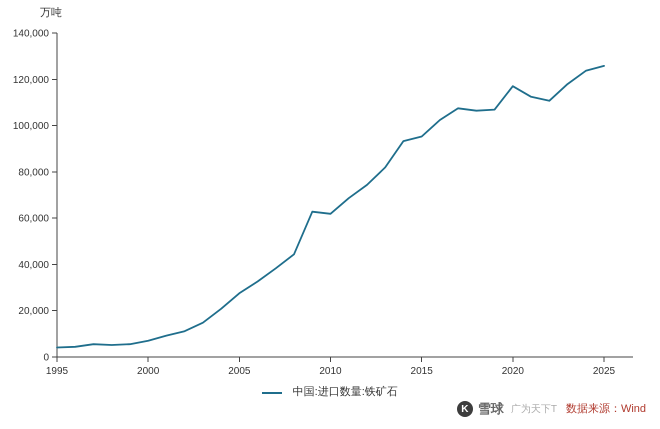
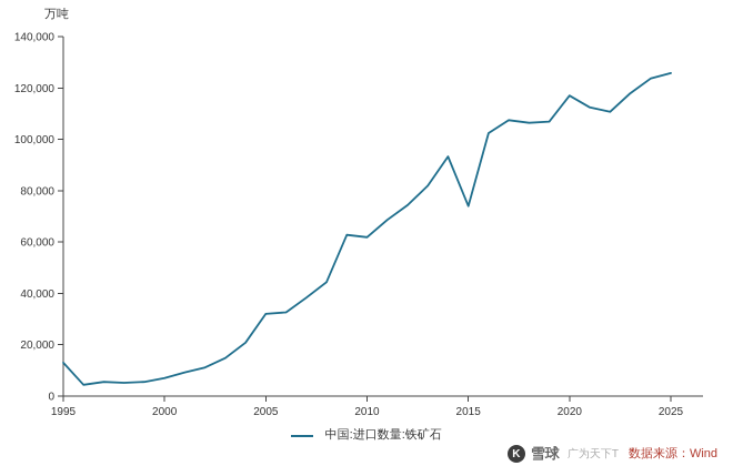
1995: 4000 -> 13000
2005: 28000 -> 32000
2015: 95000 -> 74000
